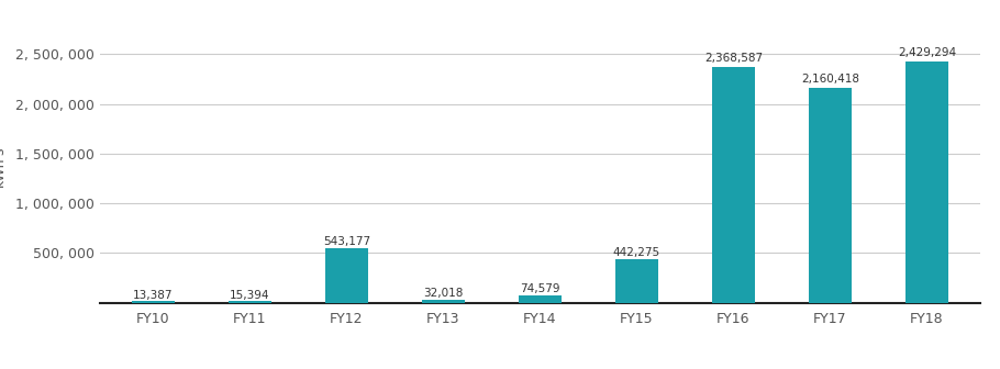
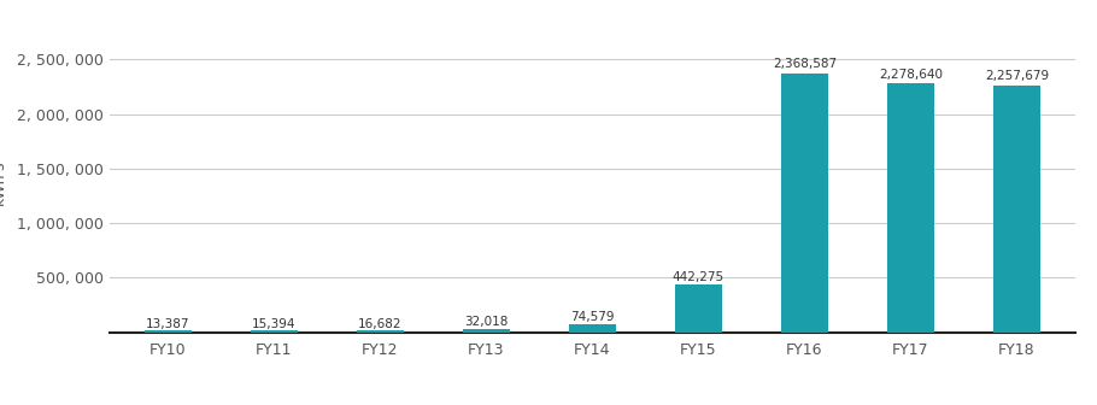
FY12: 543,177 -> 16,682
FY17: 2,160,418 -> 2,278,640
FY18: 2,429,294 -> 2,257,679
